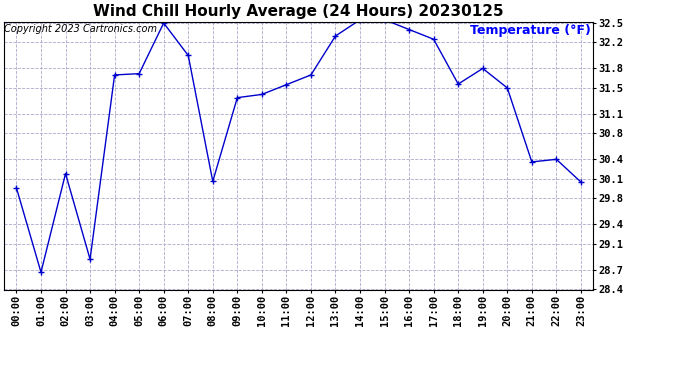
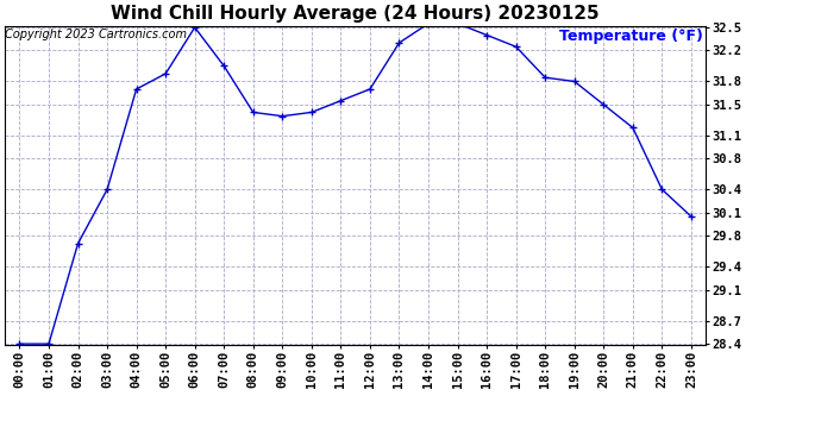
00:00: 29.96 -> 28.40
01:00: 28.66 -> 28.40
02:00: 30.18 -> 29.70
03:00: 28.86 -> 30.40
05:00: 31.72 -> 31.90
08:00: 30.06 -> 31.40
18:00: 31.56 -> 31.85
21:00: 30.36 -> 31.20
